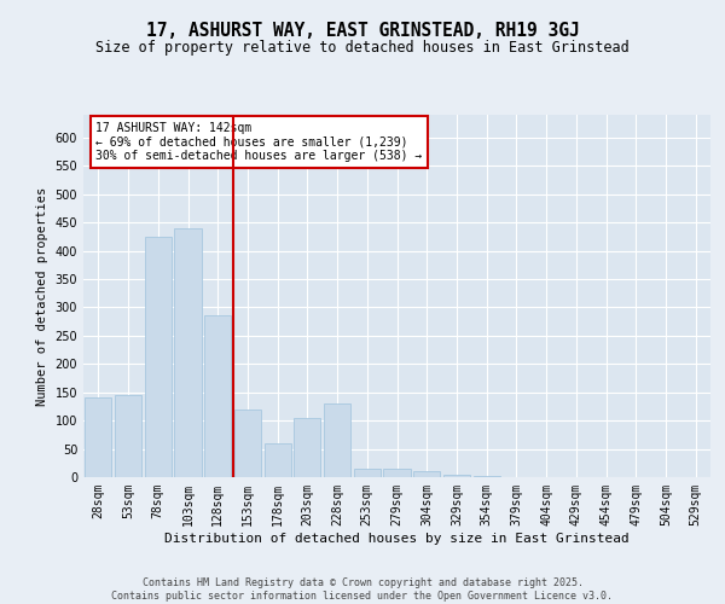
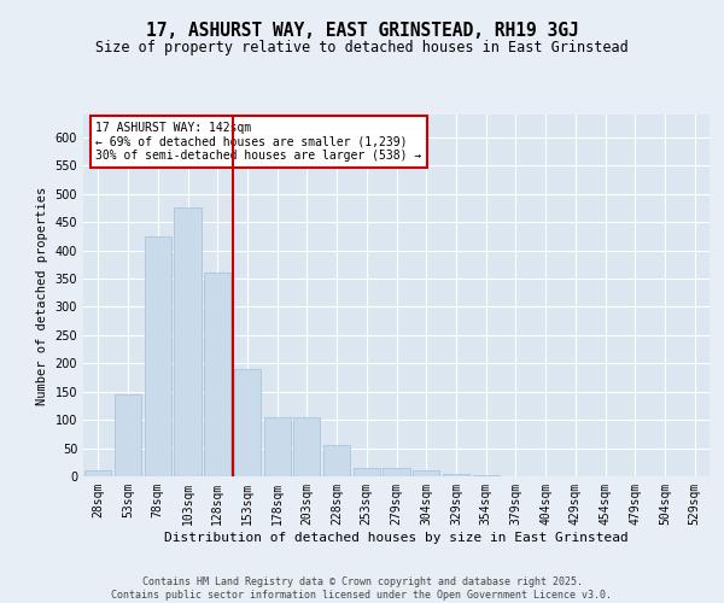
28sqm: 140 -> 10
103sqm: 440 -> 475
128sqm: 285 -> 360
153sqm: 120 -> 190
178sqm: 60 -> 105
228sqm: 130 -> 55
